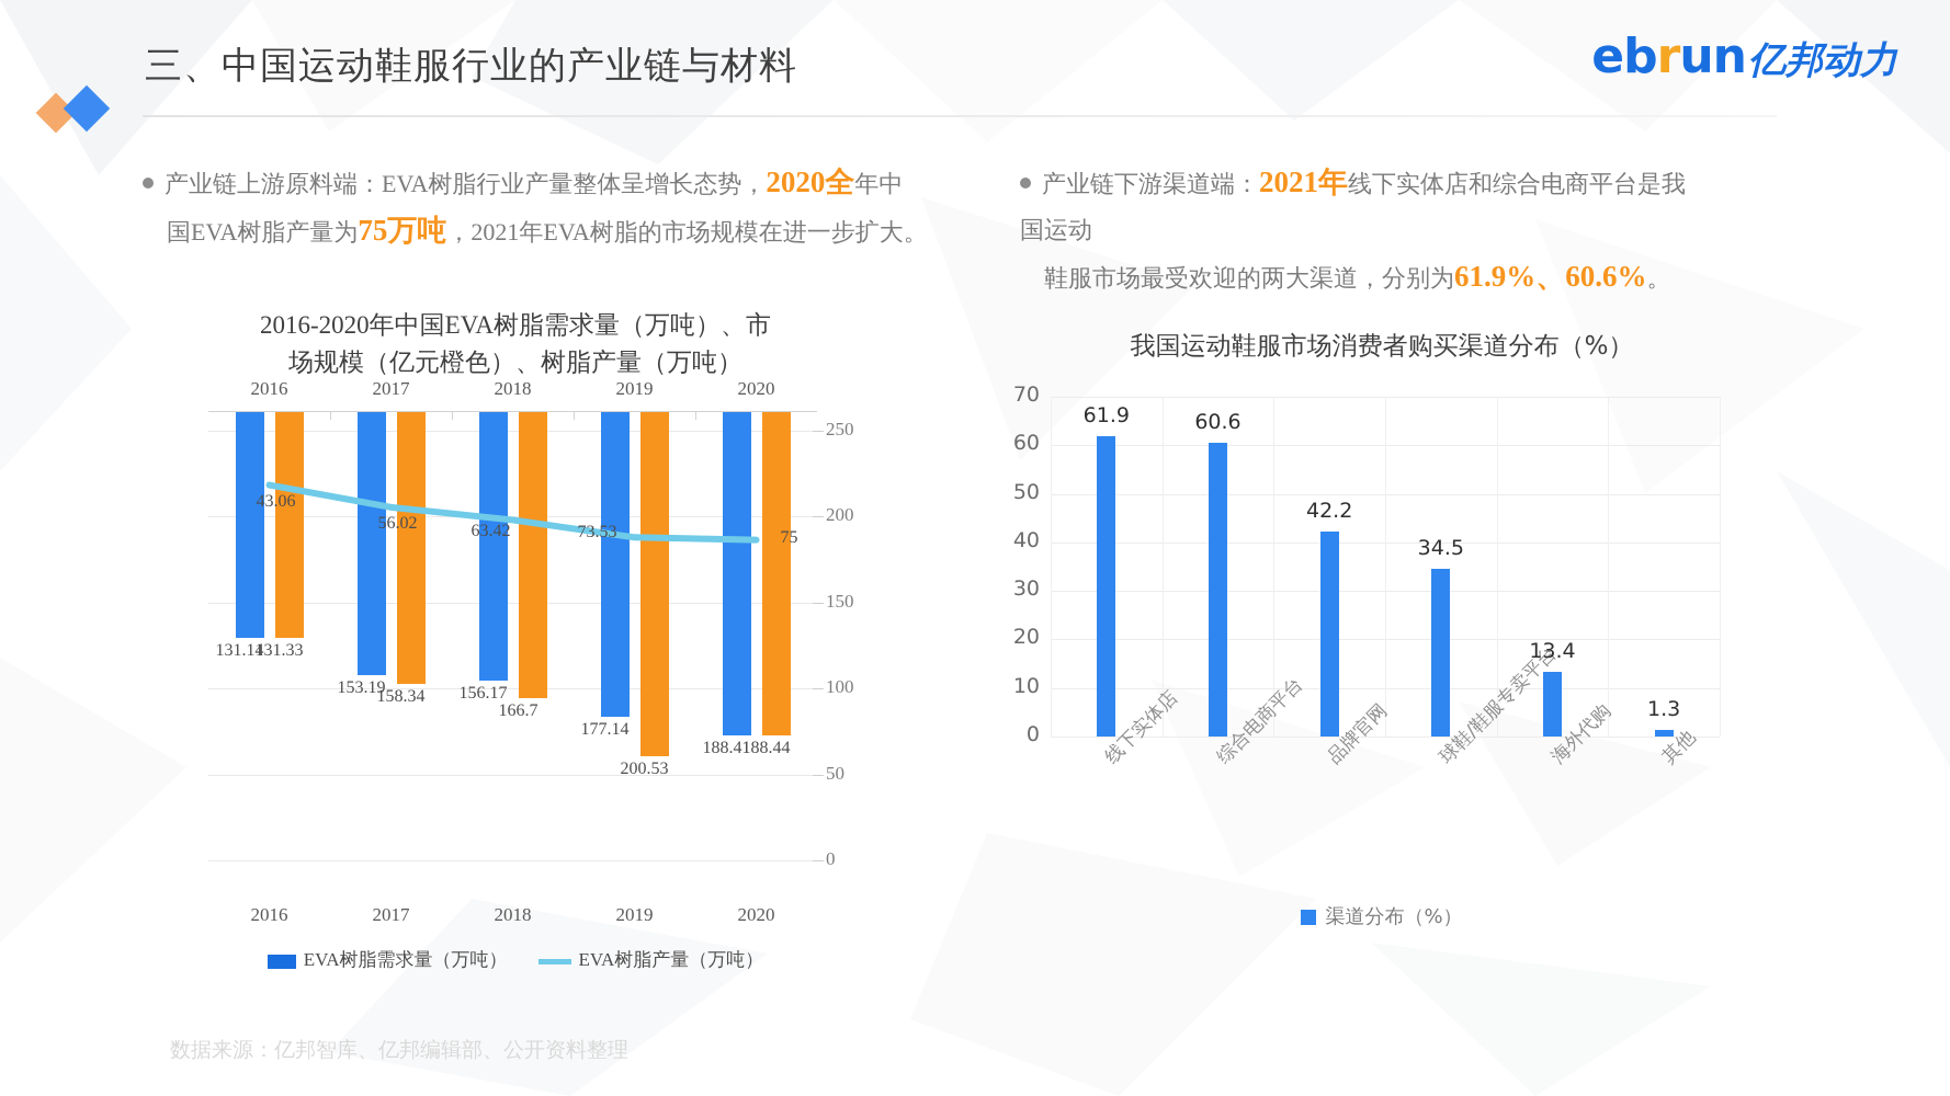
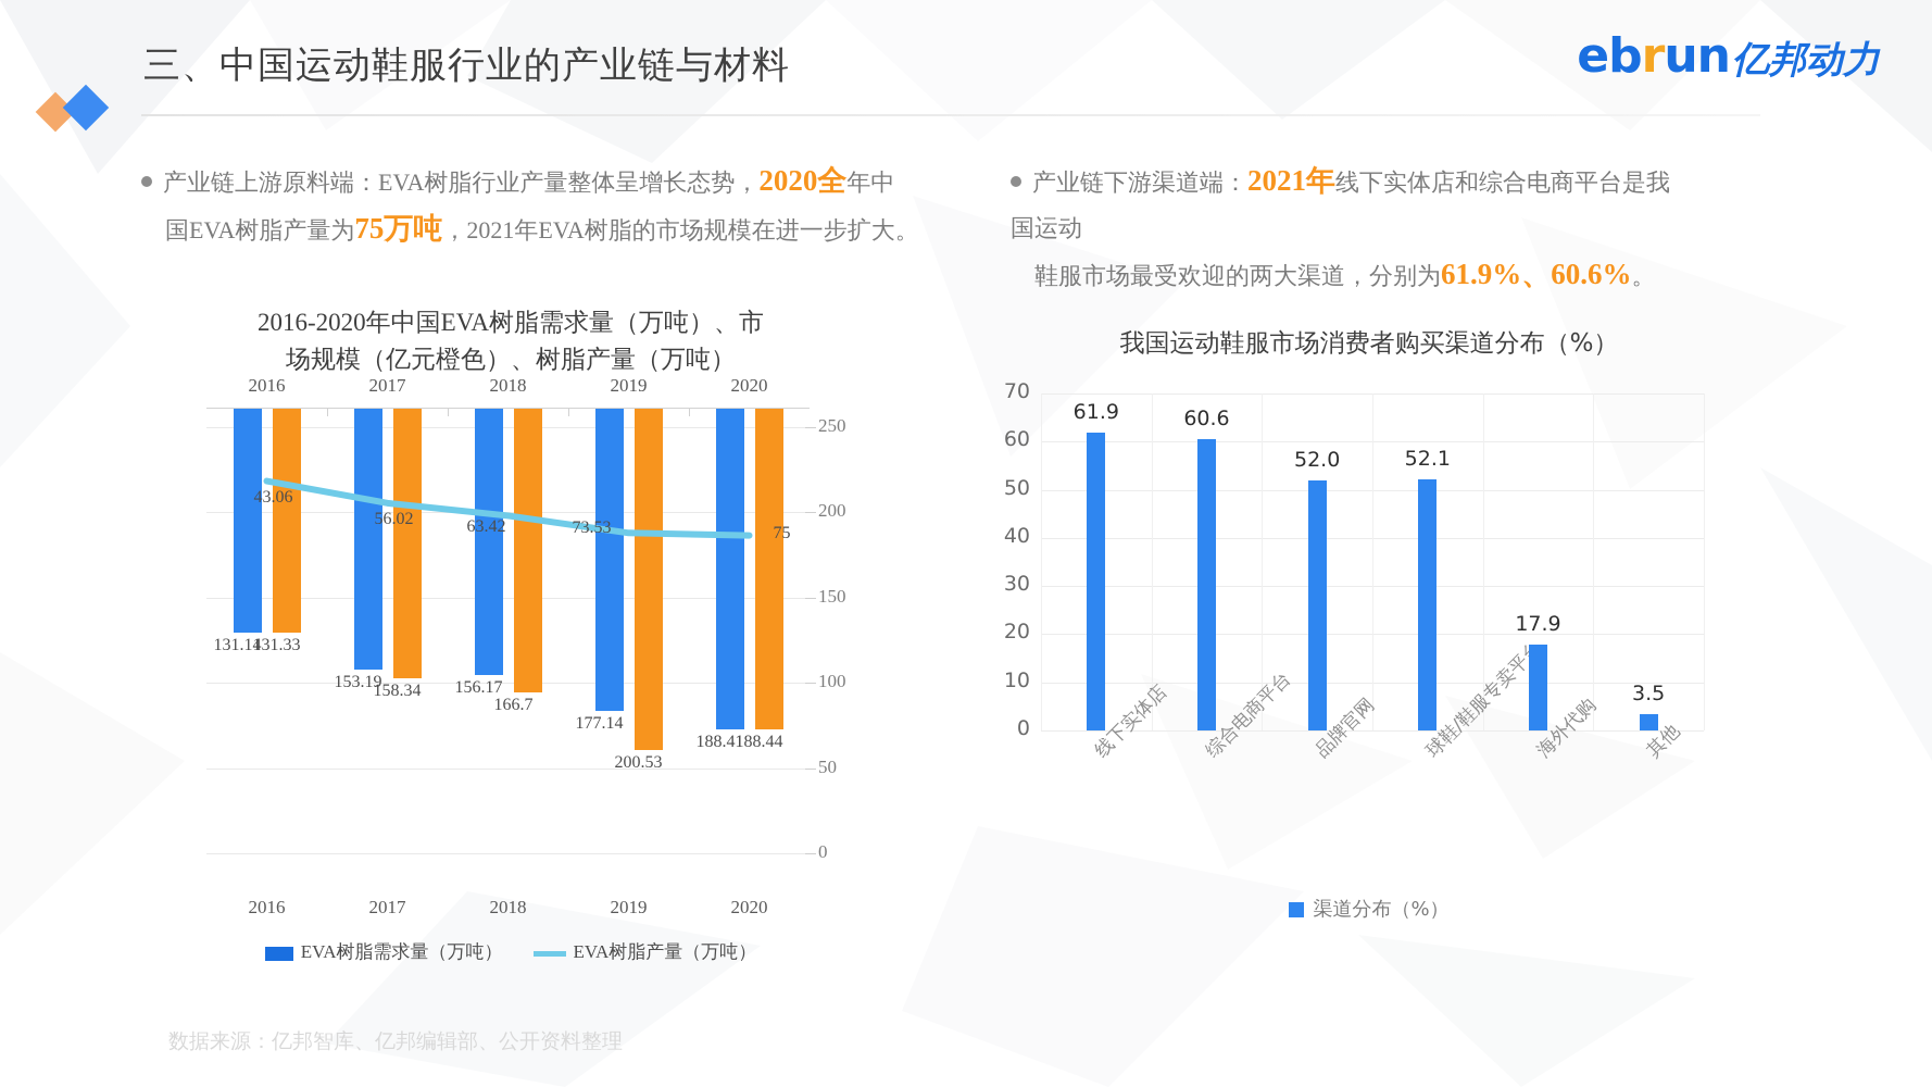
我国运动鞋服市场消费者购买渠道分布（%）/品牌官网: 42.2 -> 52.0
我国运动鞋服市场消费者购买渠道分布（%）/球鞋/鞋服专卖平台: 34.5 -> 52.1
我国运动鞋服市场消费者购买渠道分布（%）/海外代购: 13.4 -> 17.9
我国运动鞋服市场消费者购买渠道分布（%）/其他: 1.3 -> 3.5
